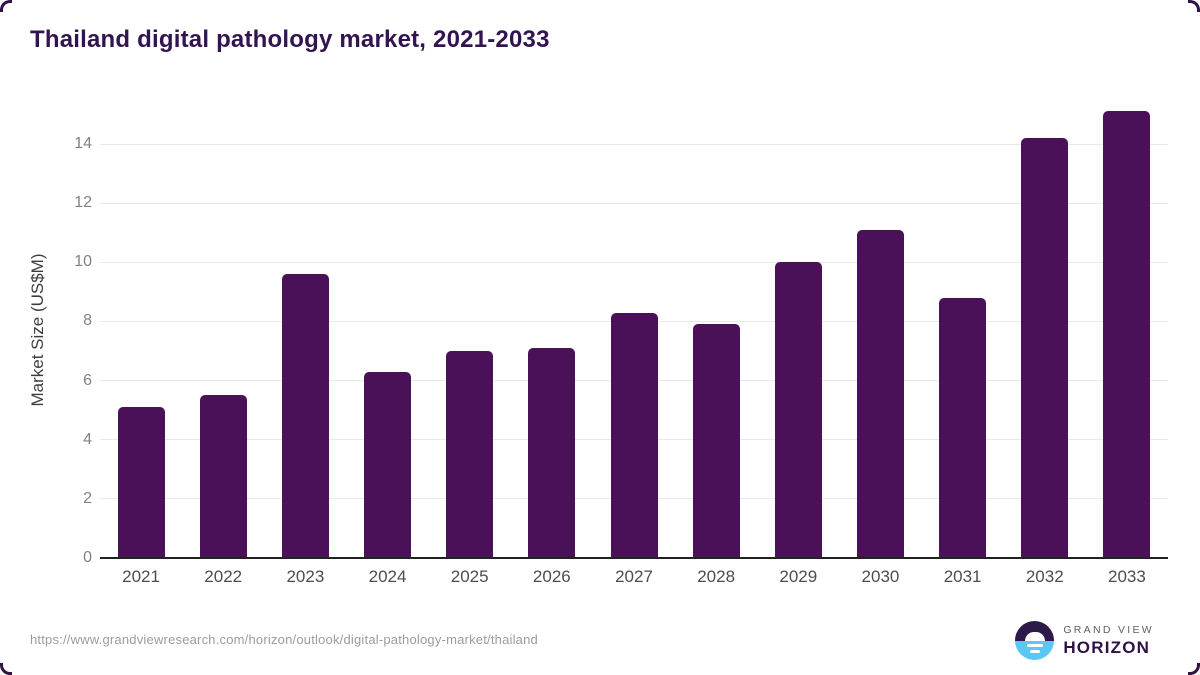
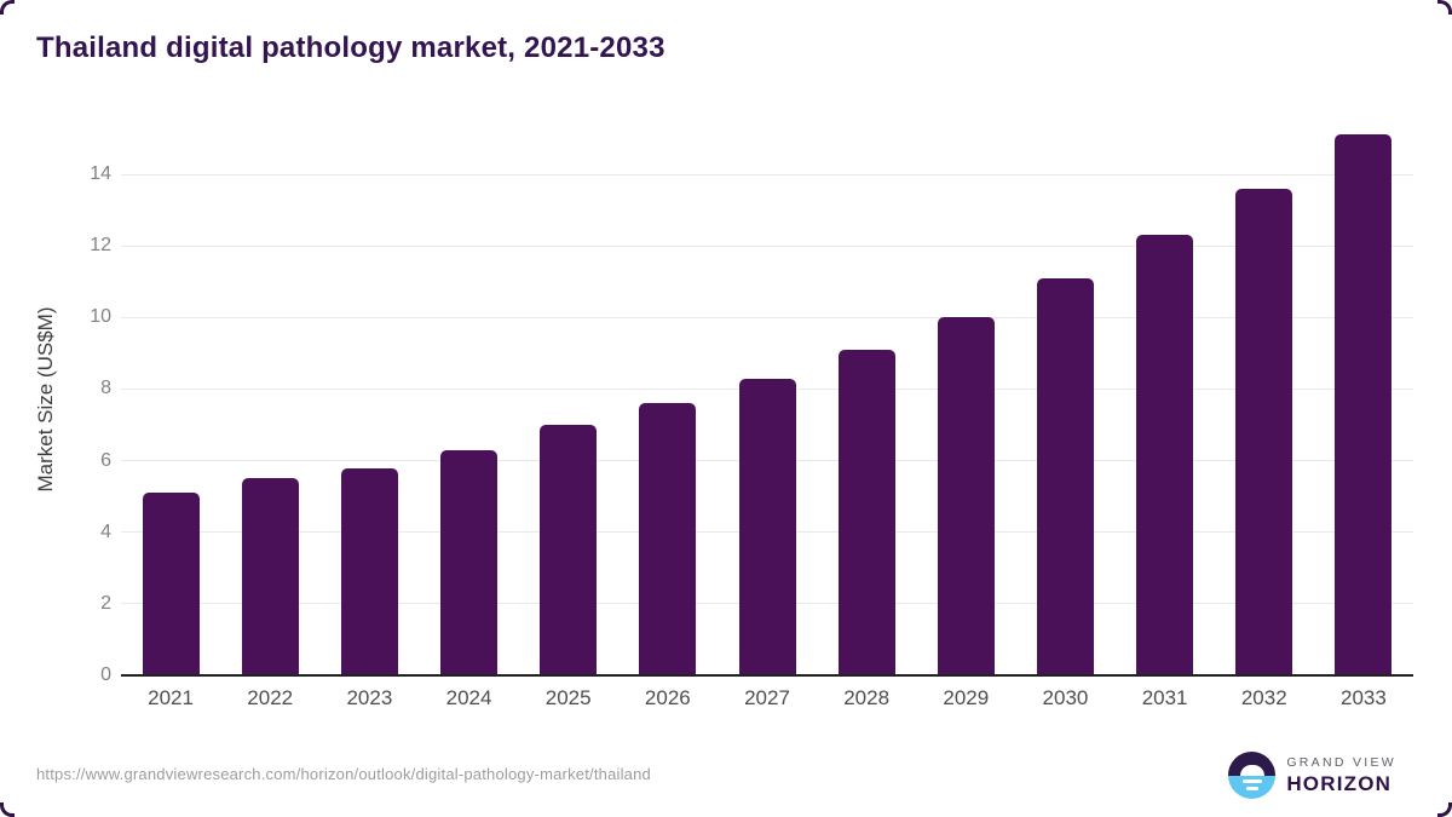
2023: 9.6 -> 5.8
2026: 7.1 -> 7.6
2028: 7.9 -> 9.1
2031: 8.8 -> 12.3
2032: 14.2 -> 13.6
